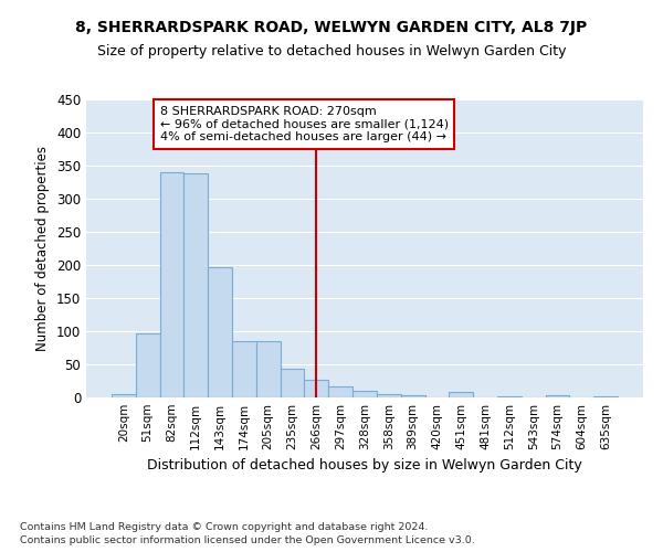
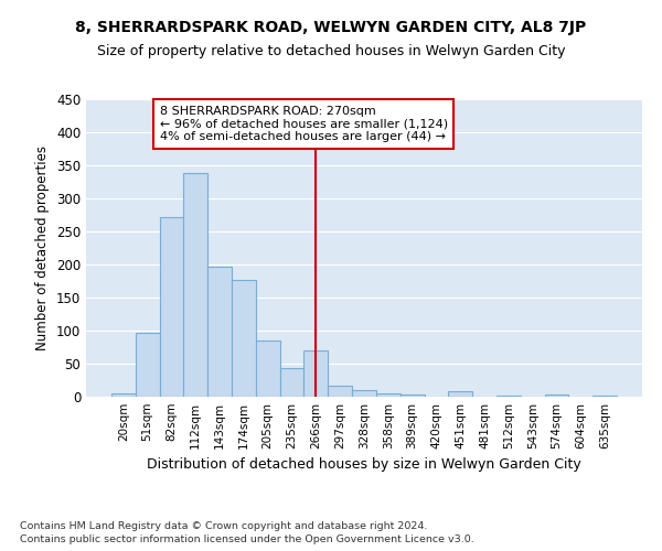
82sqm: 340 -> 272
174sqm: 85 -> 176
266sqm: 26 -> 70
